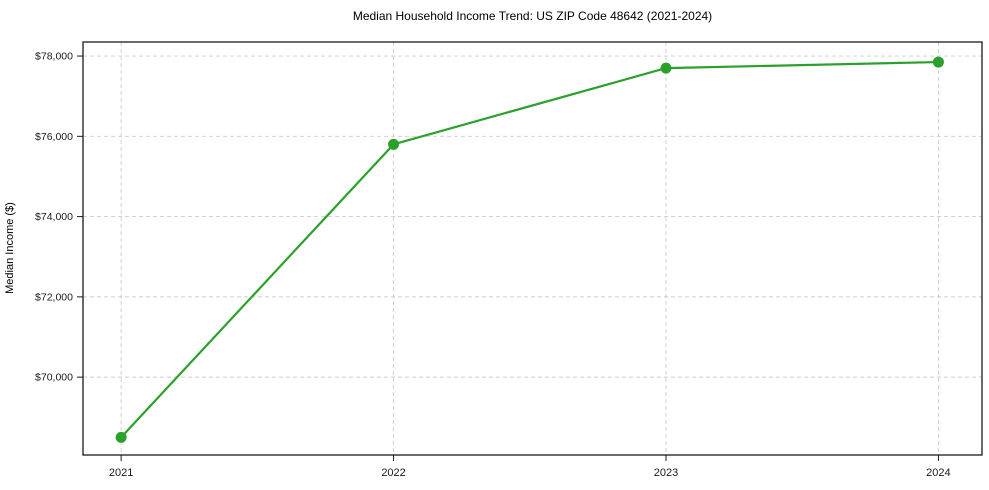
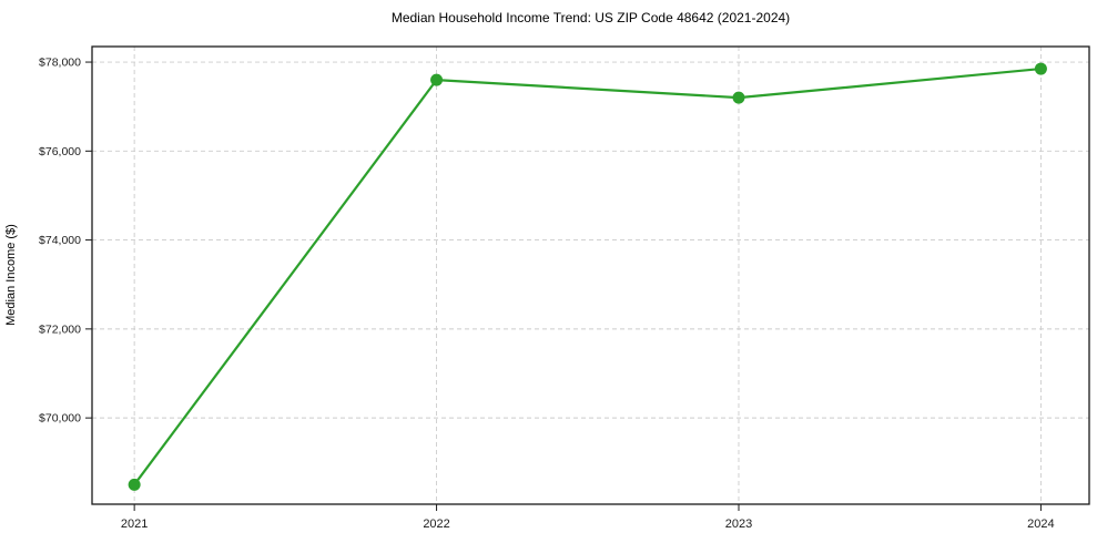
2022: $75800 -> $77600
2023: $77700 -> $77200
